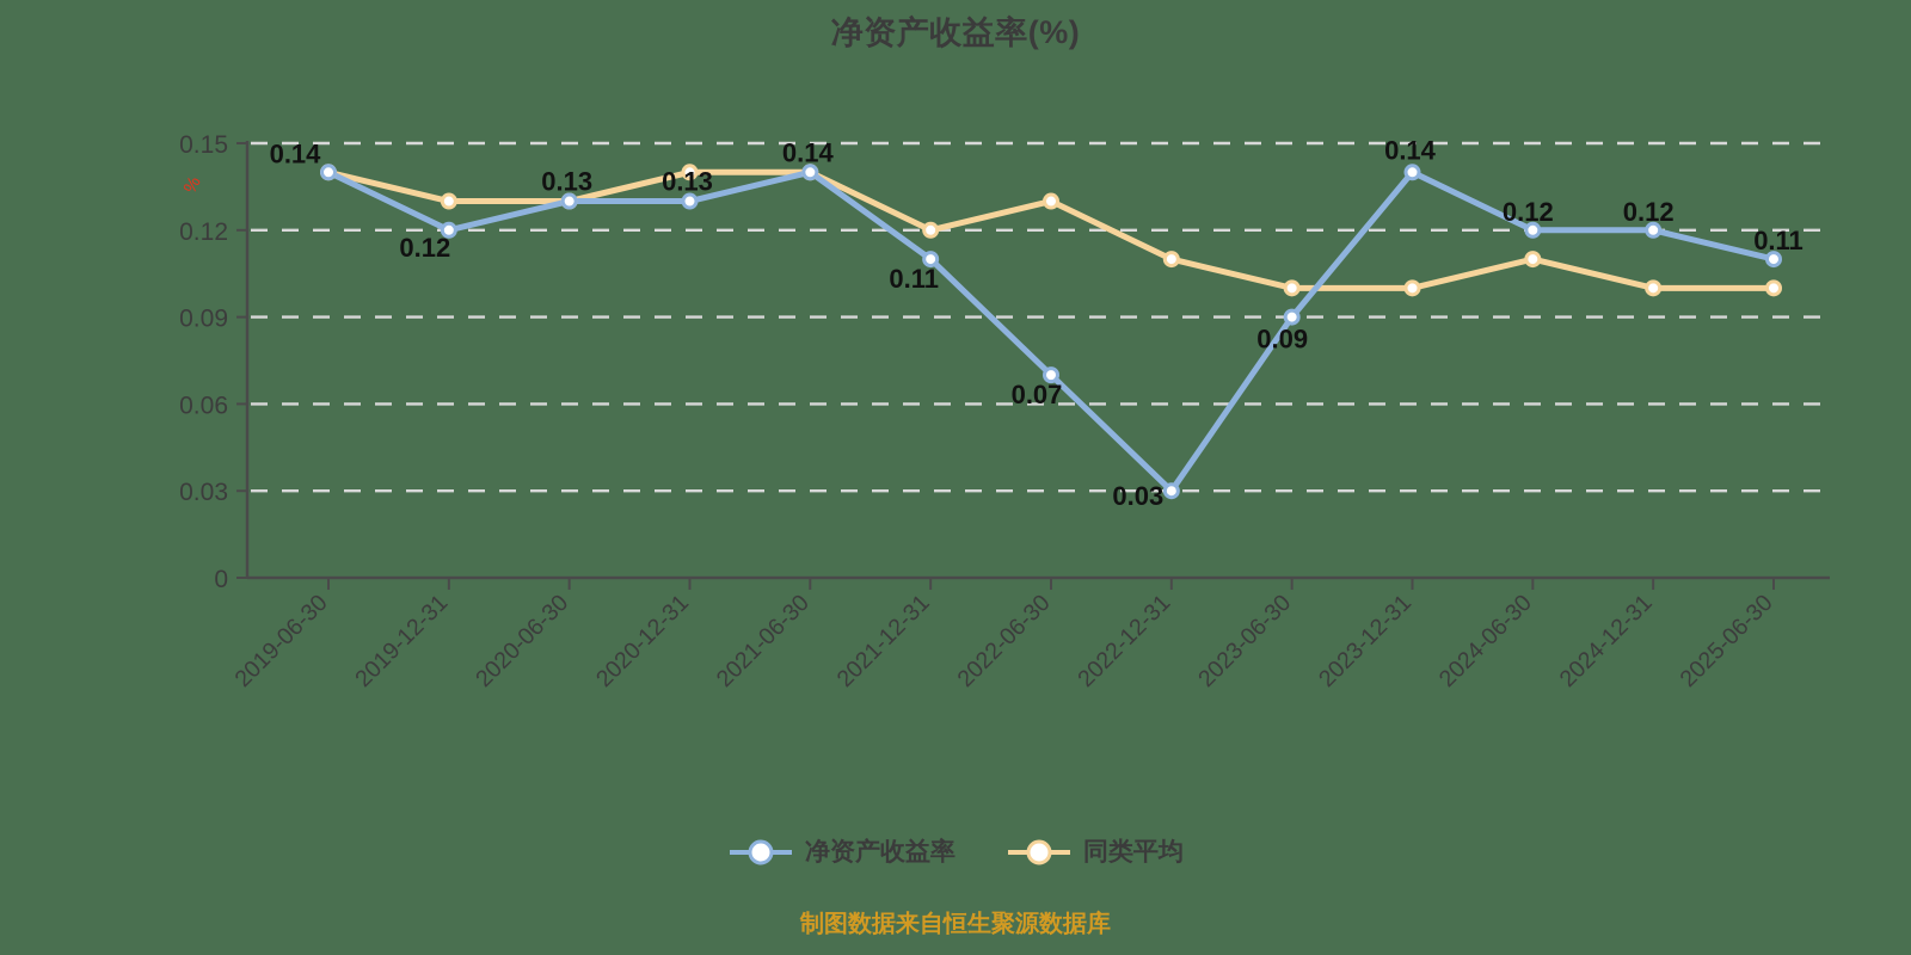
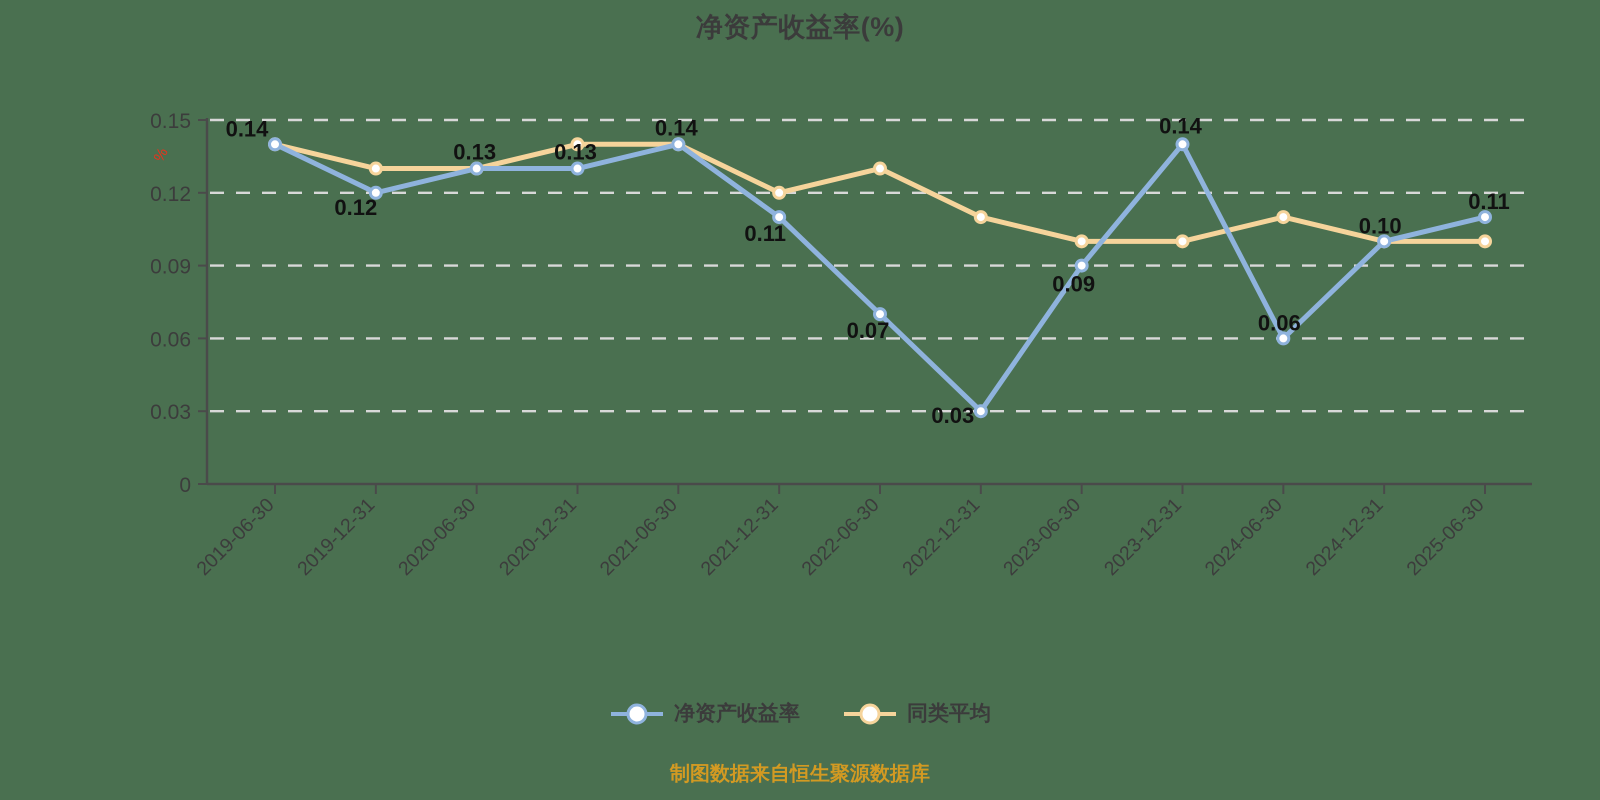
净资产收益率/2024-06-30: 0.12 -> 0.06
净资产收益率/2024-12-31: 0.12 -> 0.10
